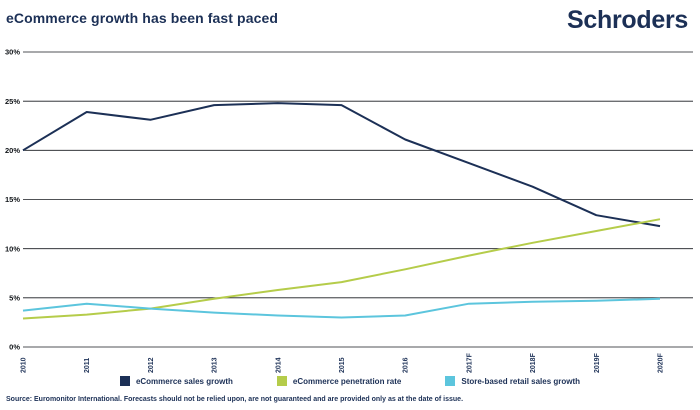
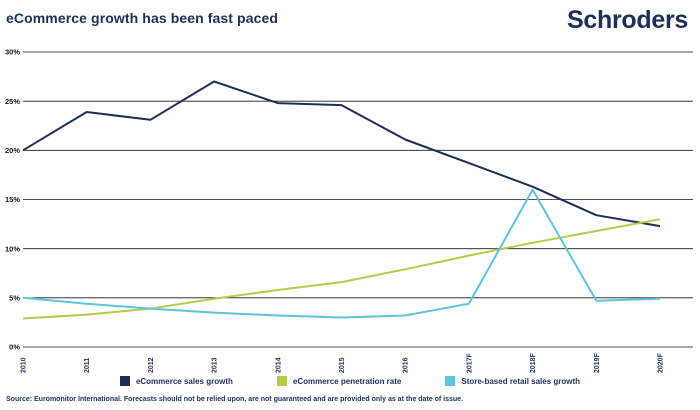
Store-based retail sales growth/2010: 4% -> 5%
eCommerce sales growth/2013: 25% -> 27%
Store-based retail sales growth/2018F: 5% -> 16%
